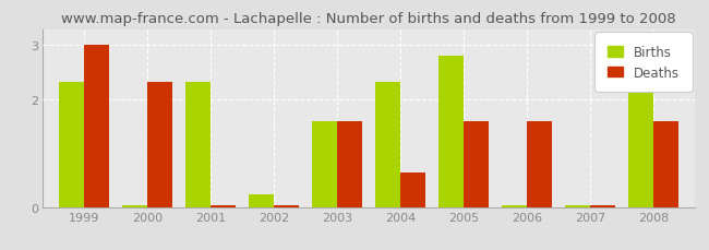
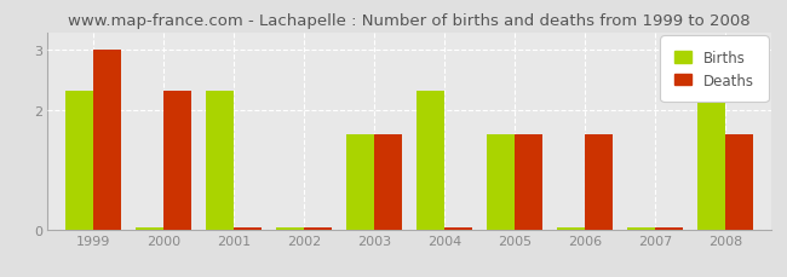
Births/2002: 0.25 -> 0.03
Deaths/2004: 0.65 -> 0.03
Births/2005: 2.80 -> 1.60
